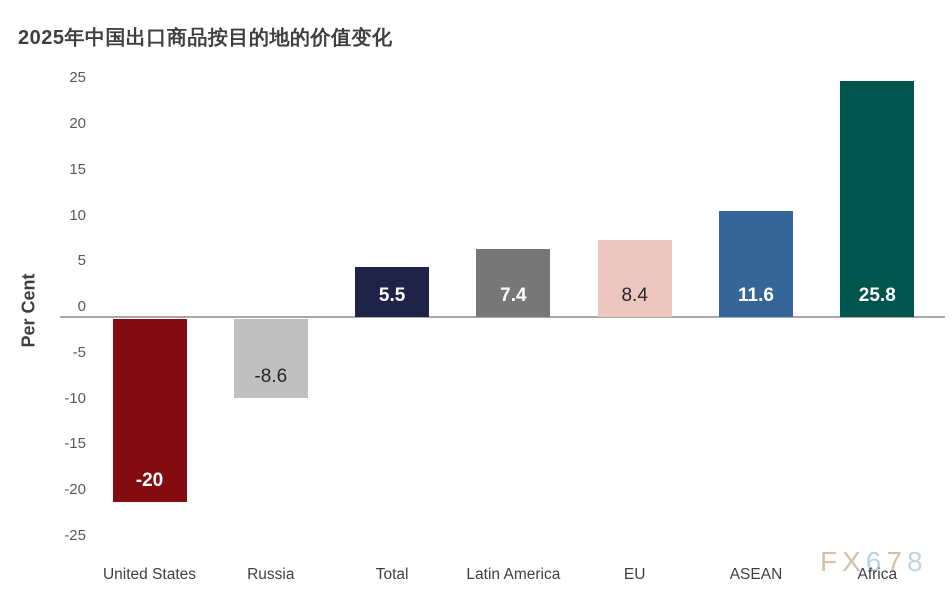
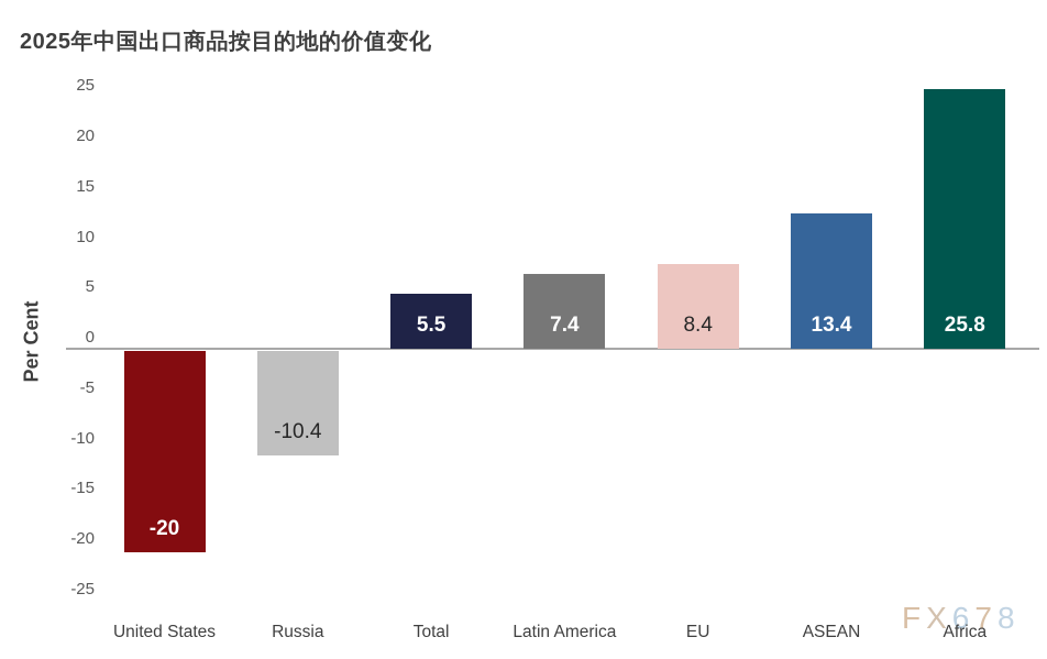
Russia: -8.6 -> -10.4
ASEAN: 11.6 -> 13.4
